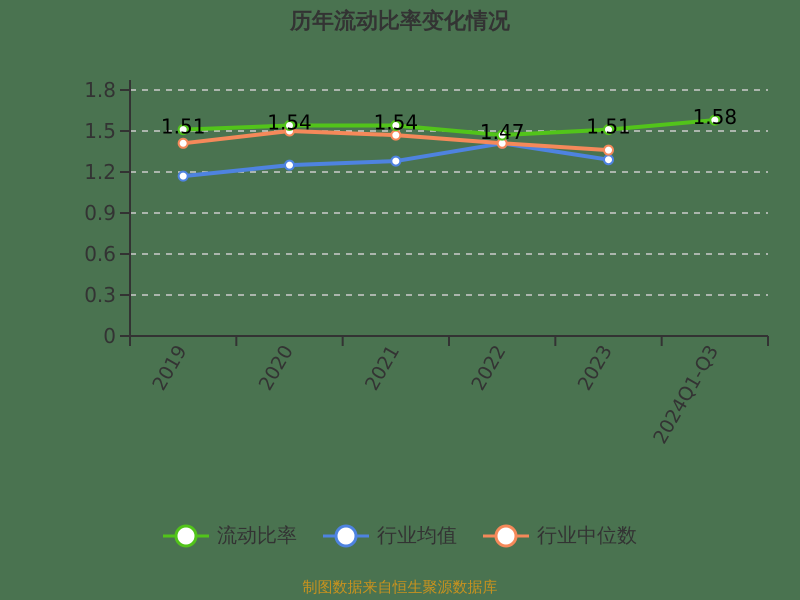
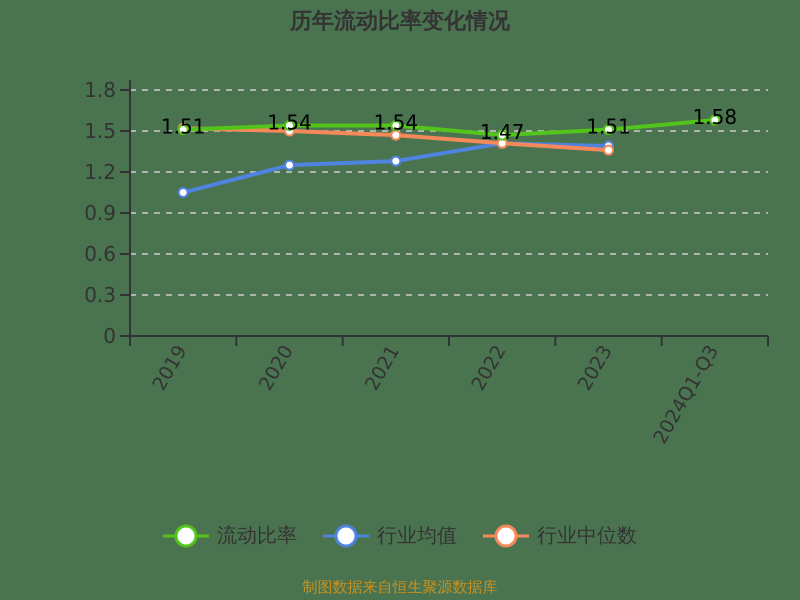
行业均值/2019: 1.17 -> 1.05
行业中位数/2019: 1.41 -> 1.52
行业均值/2023: 1.29 -> 1.39
